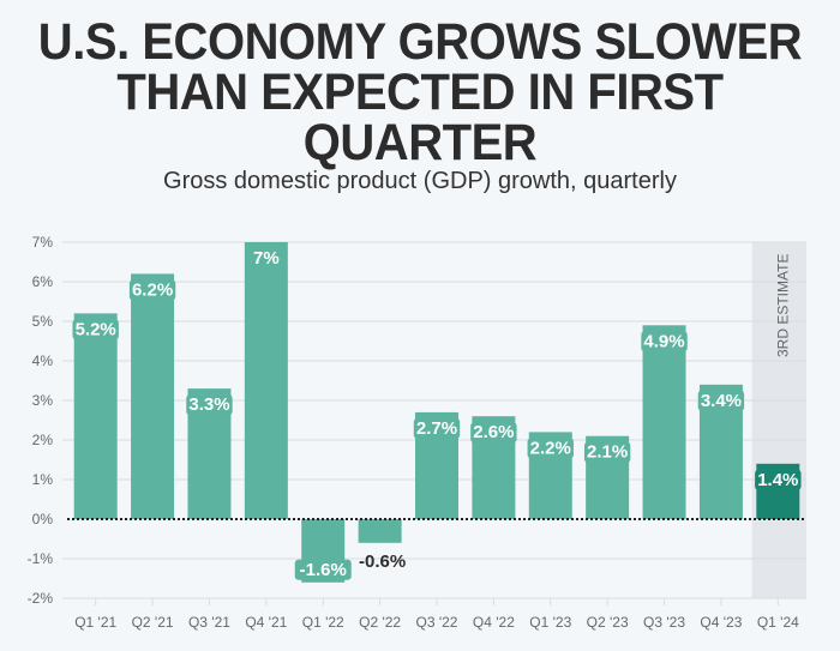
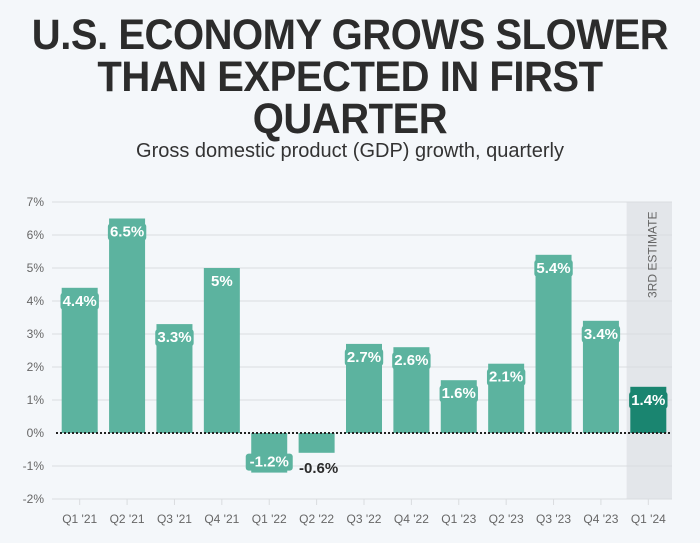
Q1 '21: 5.2% -> 4.4%
Q2 '21: 6.2% -> 6.5%
Q4 '21: 7% -> 5%
Q1 '22: -1.6% -> -1.2%
Q1 '23: 2.2% -> 1.6%
Q3 '23: 4.9% -> 5.4%
